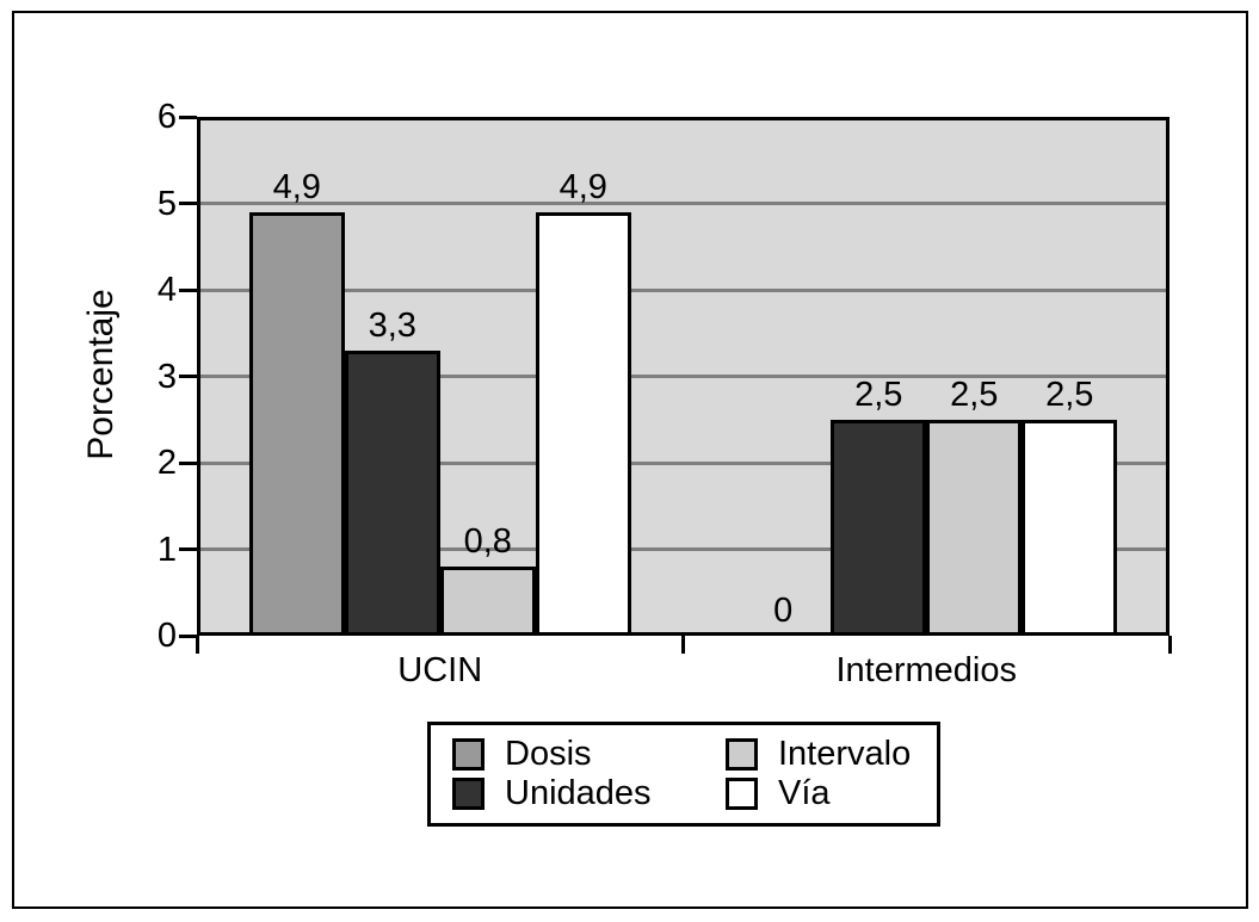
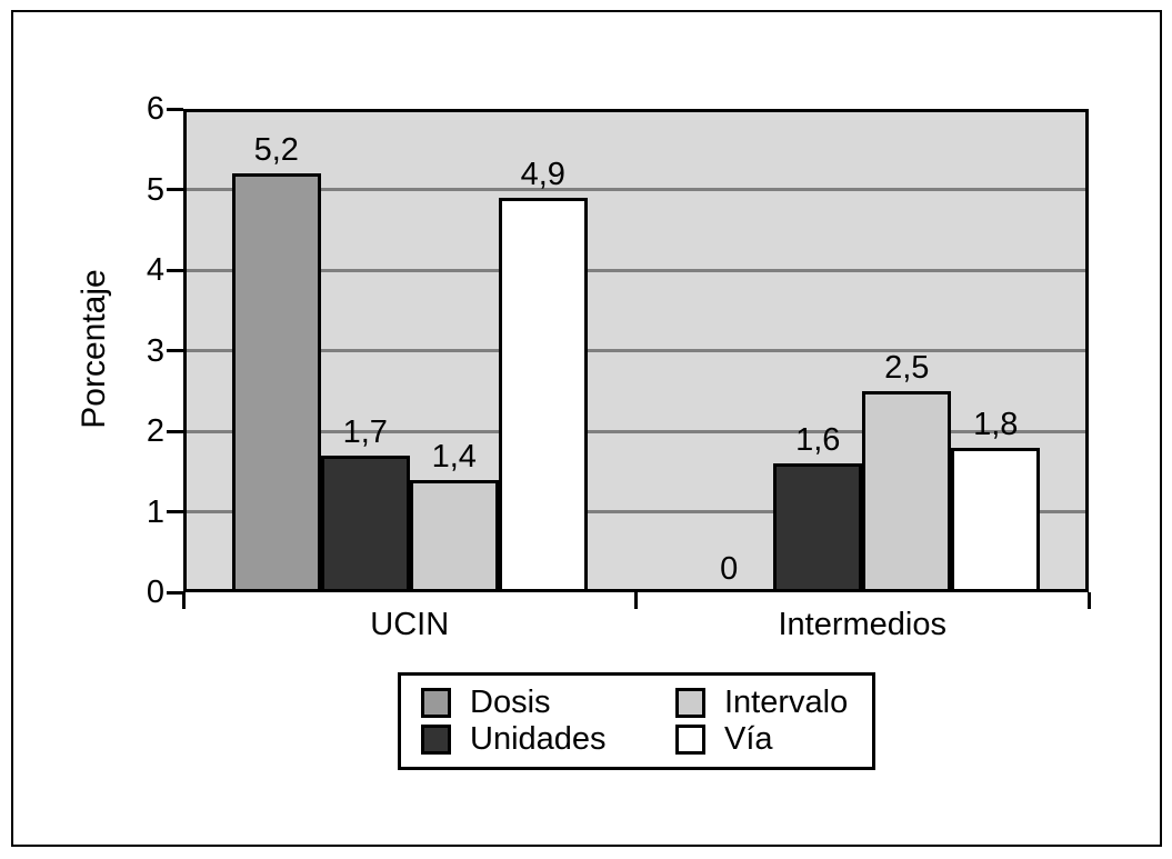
Dosis/UCIN: 4,9 -> 5,2
Unidades/UCIN: 3,3 -> 1,7
Intervalo/UCIN: 0,8 -> 1,4
Unidades/Intermedios: 2,5 -> 1,6
Vía/Intermedios: 2,5 -> 1,8
